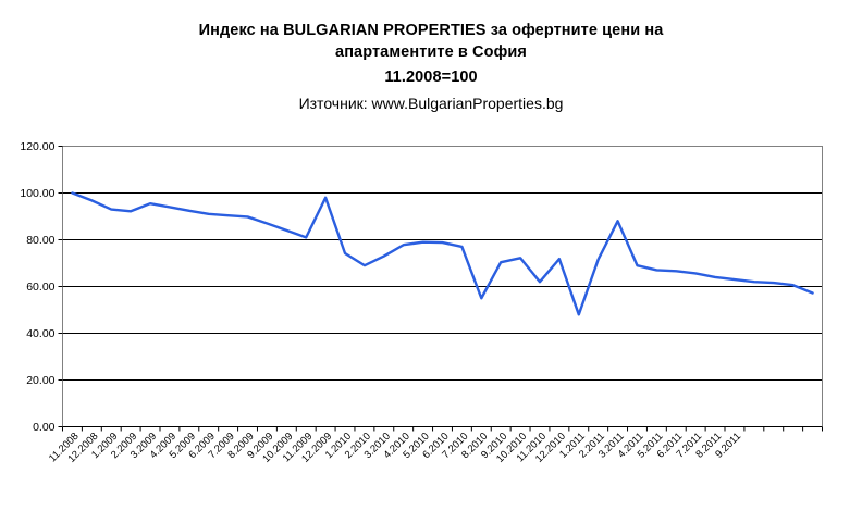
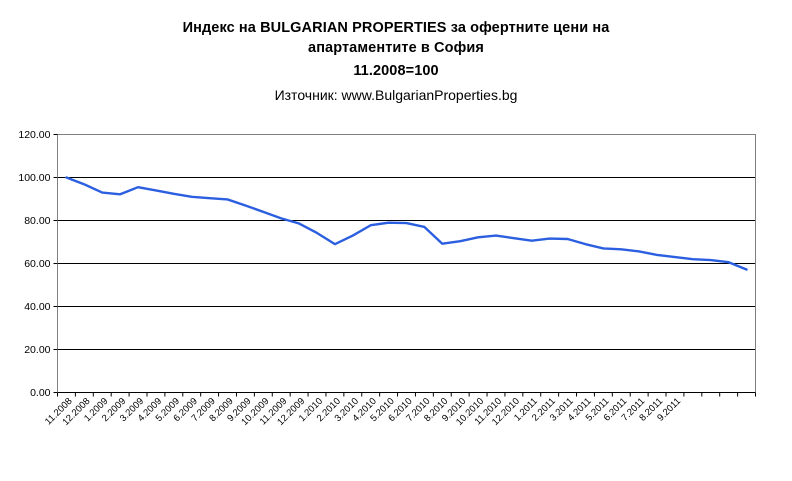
12.2009: 98 -> 79
8.2010: 55 -> 69
11.2010: 62 -> 73
1.2011: 48 -> 71
3.2011: 88 -> 71
